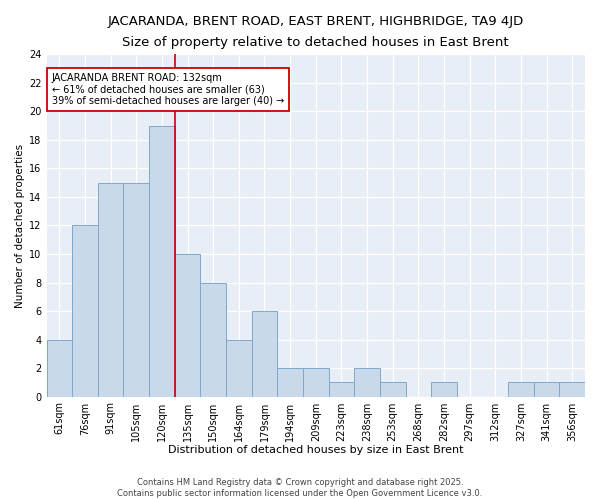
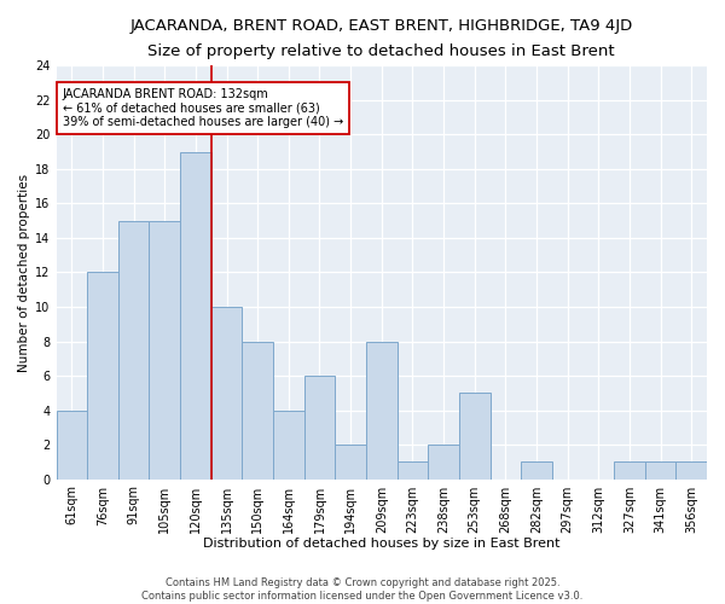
209sqm: 2 -> 8
253sqm: 1 -> 5
